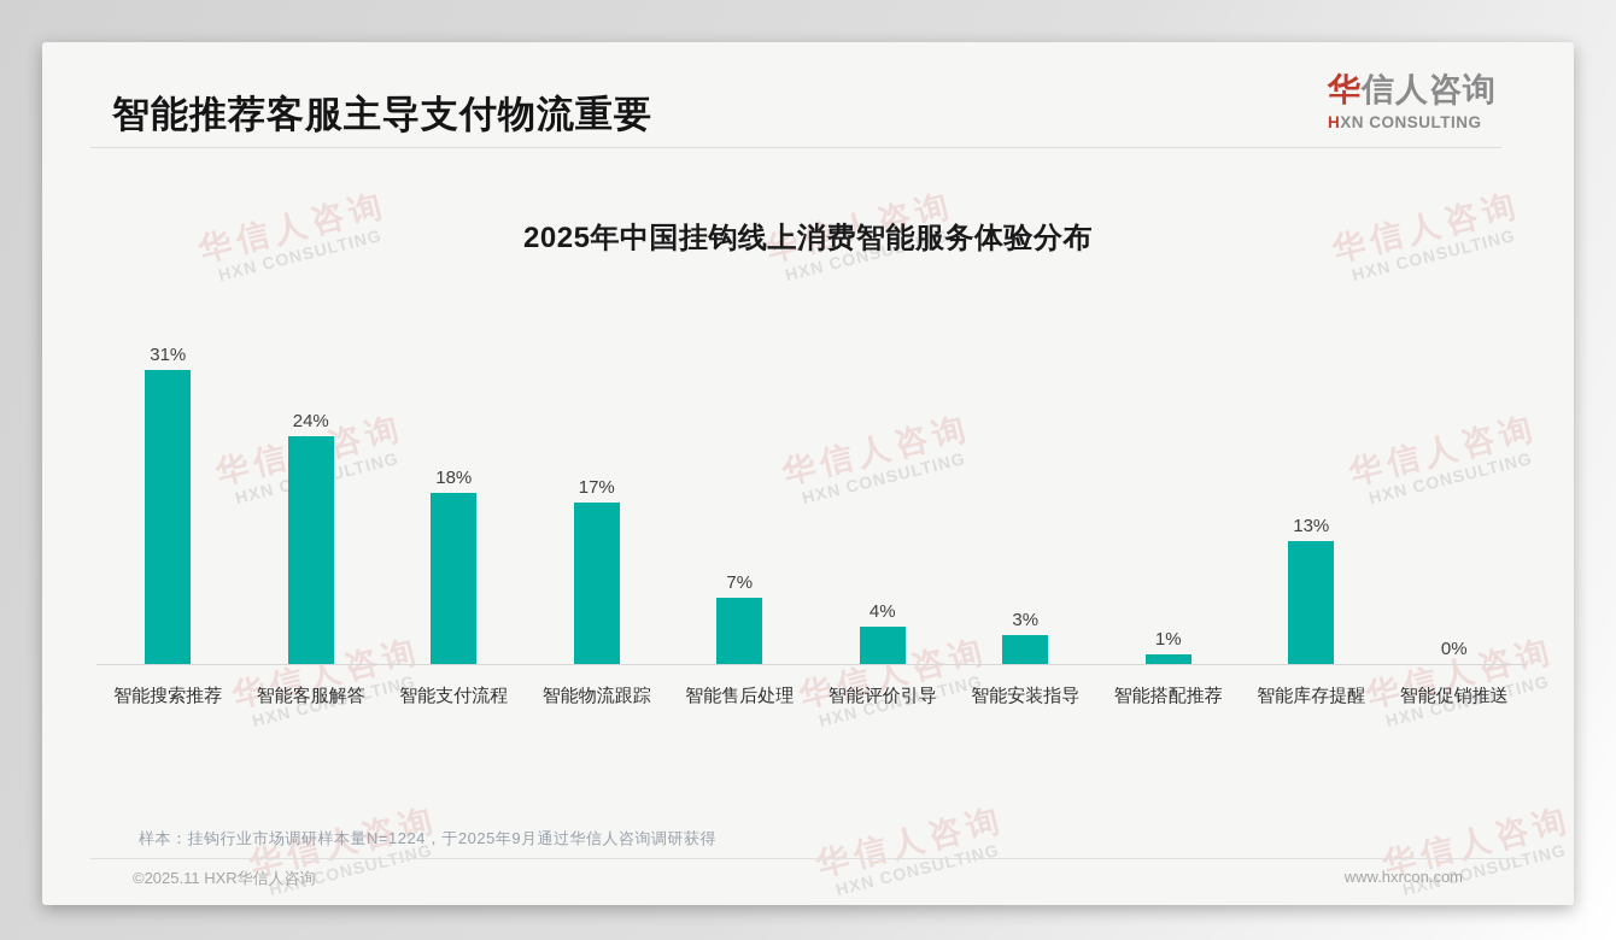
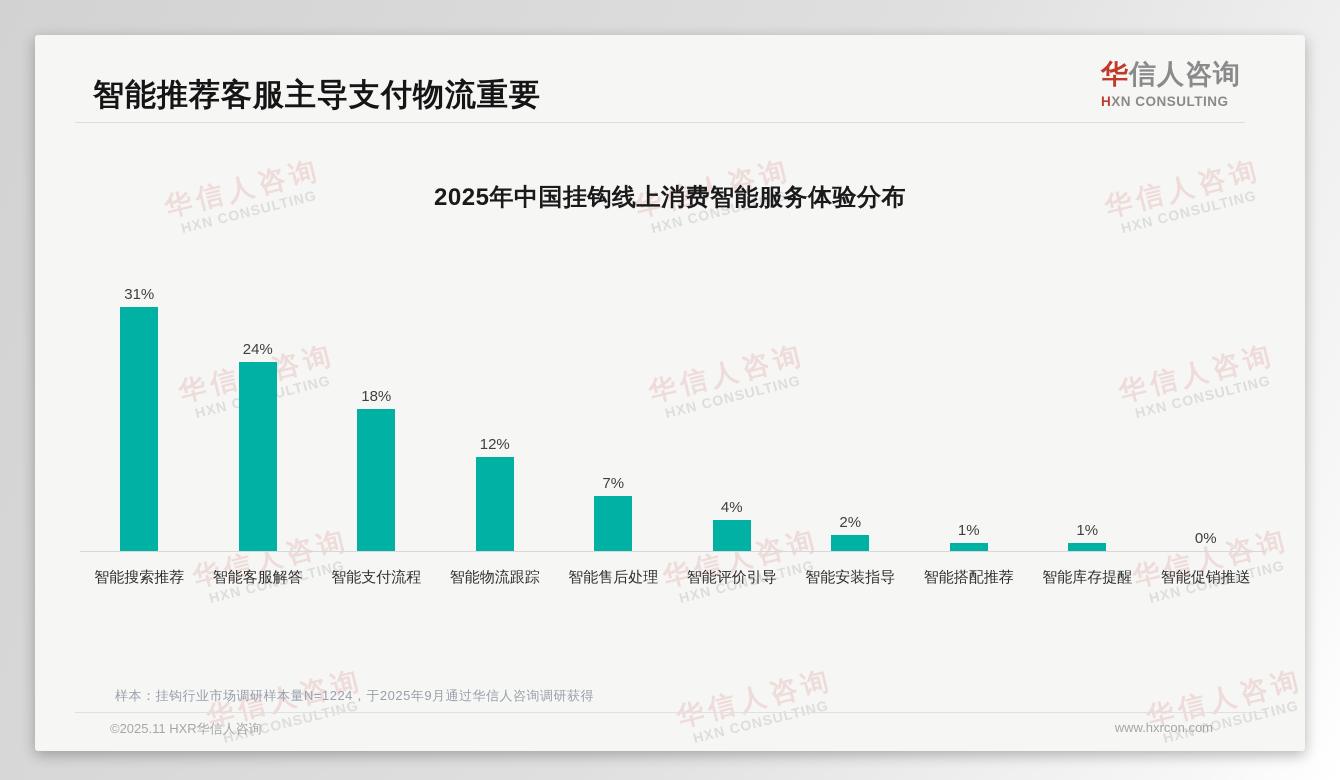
智能物流跟踪: 17% -> 12%
智能安装指导: 3% -> 2%
智能库存提醒: 13% -> 1%
